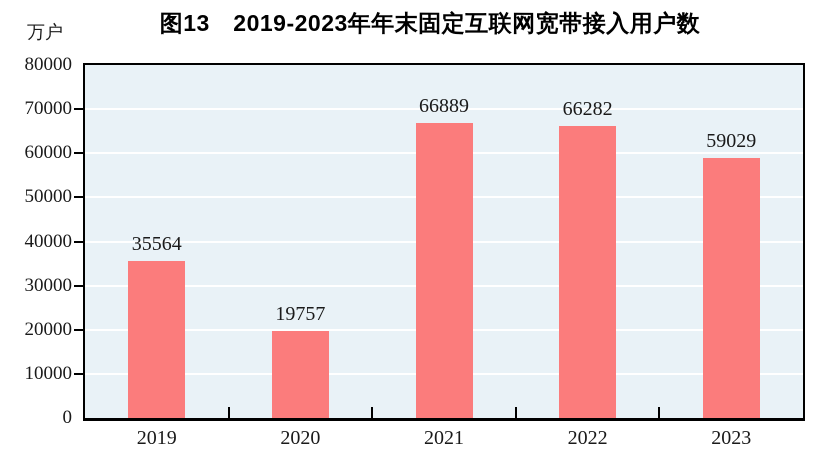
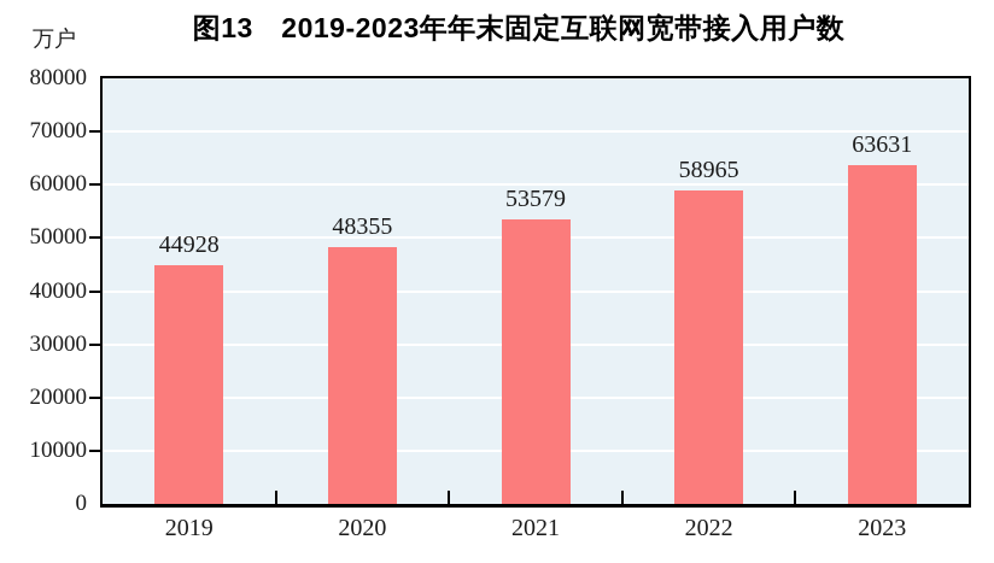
2019: 35564 -> 44928
2020: 19757 -> 48355
2021: 66889 -> 53579
2022: 66282 -> 58965
2023: 59029 -> 63631
